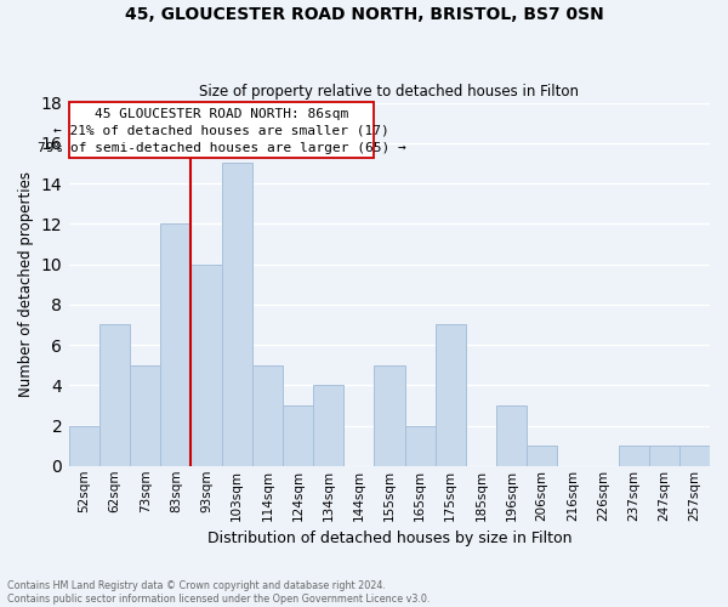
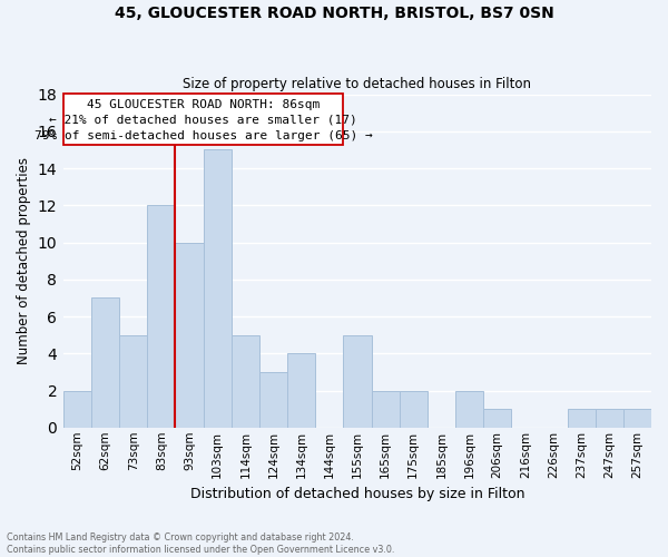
175sqm: 7 -> 2
196sqm: 3 -> 2
